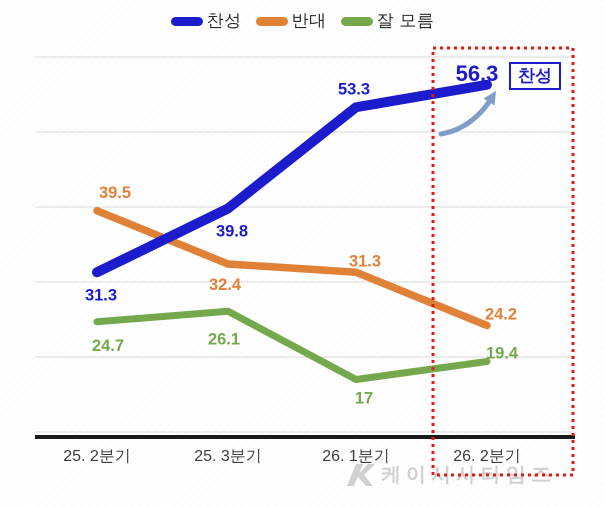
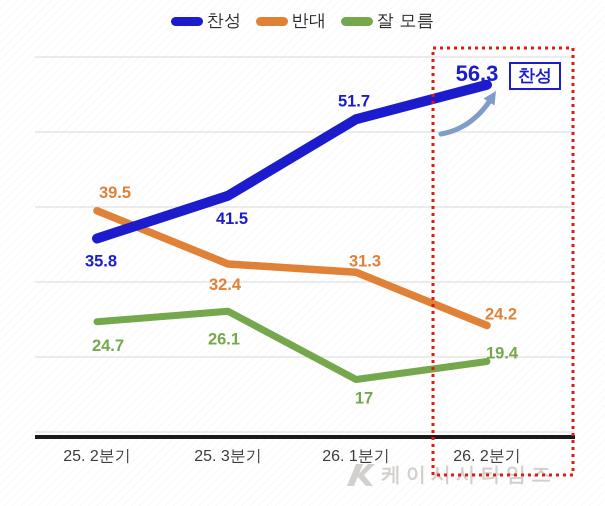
찬성/25. 2분기: 31.3 -> 35.8
찬성/25. 3분기: 39.8 -> 41.5
찬성/26. 1분기: 53.3 -> 51.7
